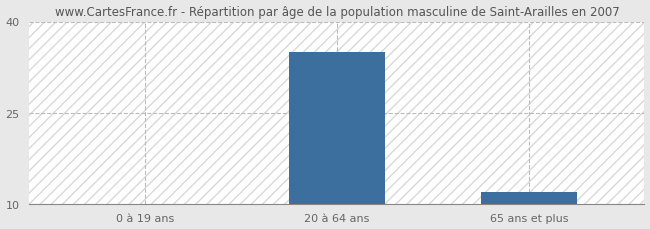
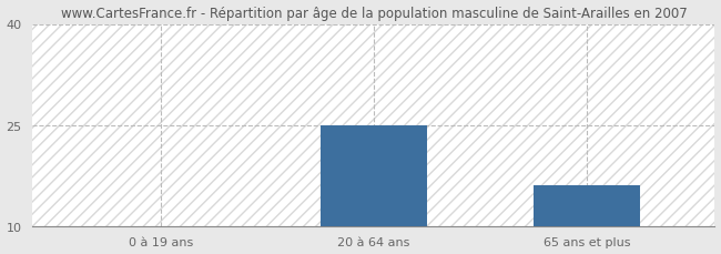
20 à 64 ans: 35 -> 25
65 ans et plus: 12 -> 16
